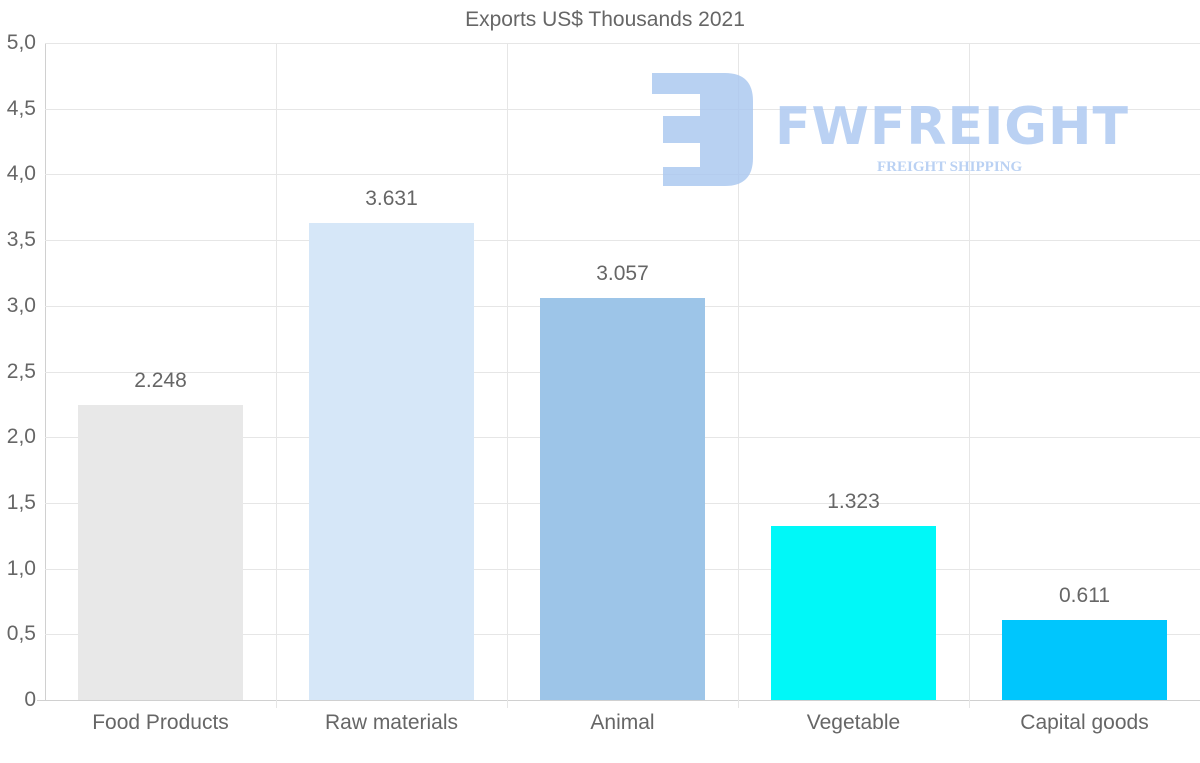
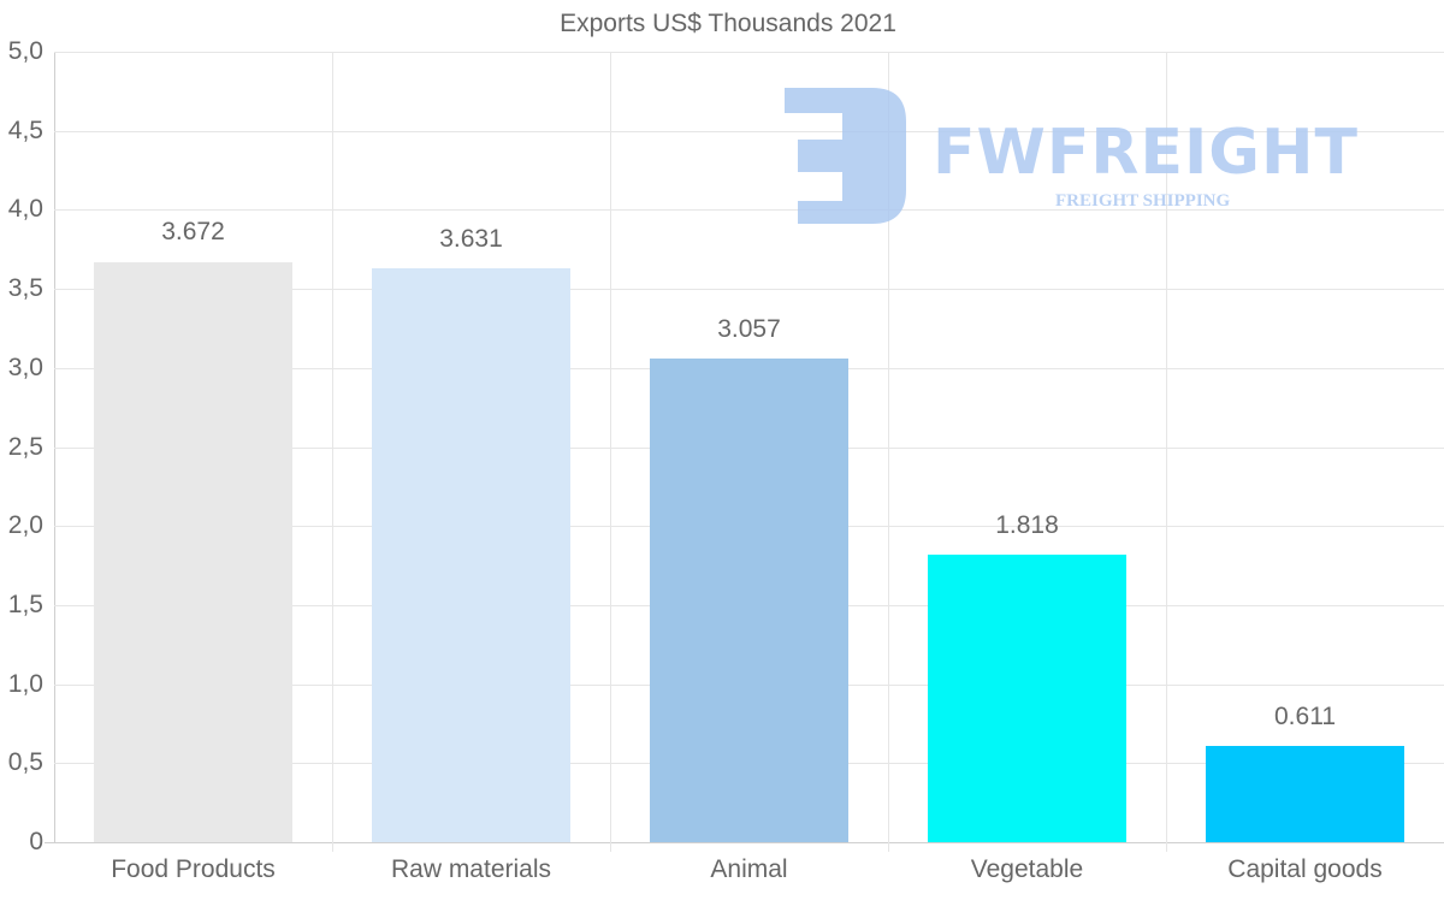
Food Products: 2.248 -> 3.672
Vegetable: 1.323 -> 1.818
